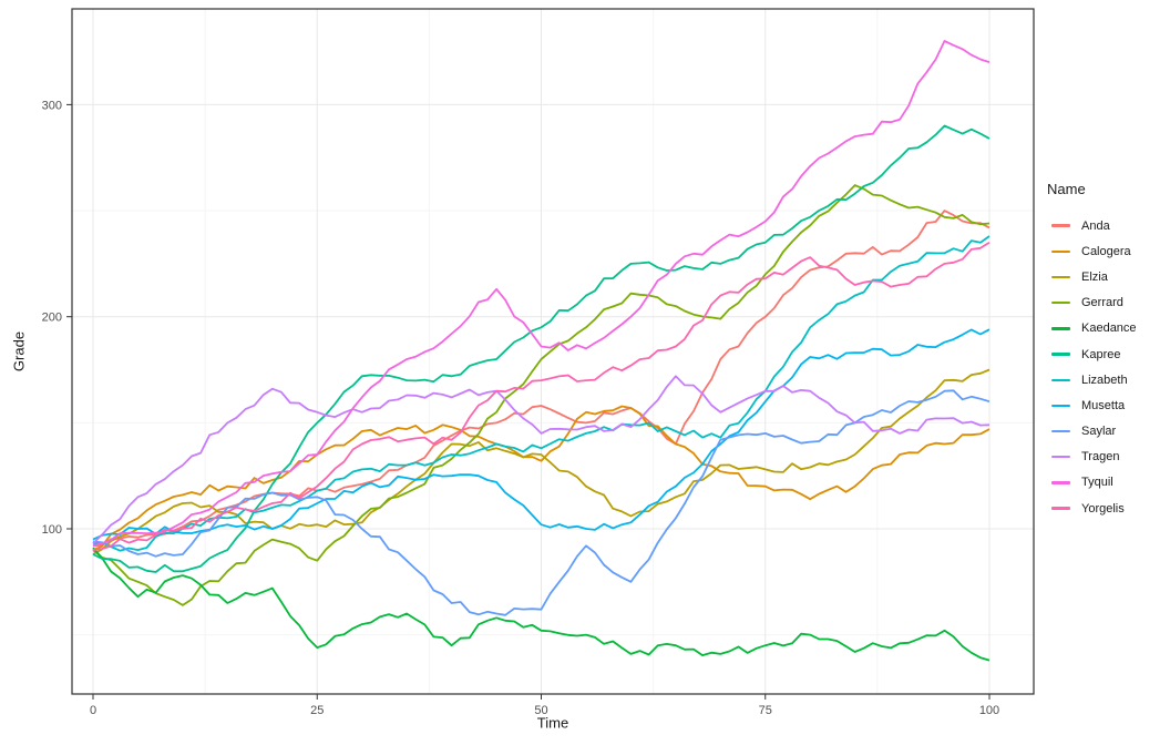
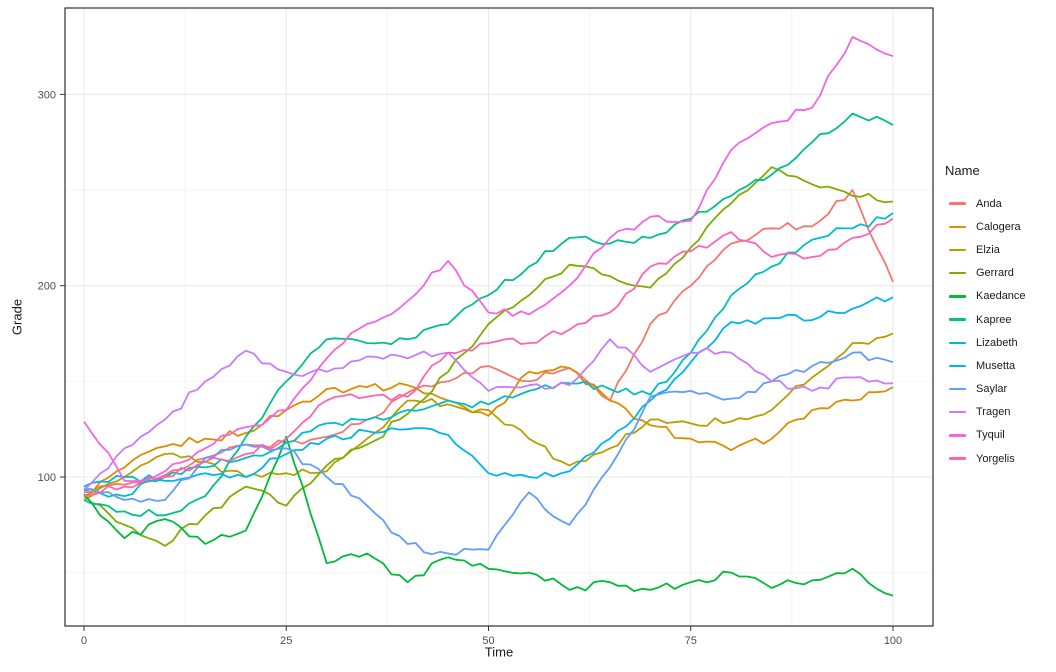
Tyquil/0: 92 -> 129
Kaedance/25: 44 -> 121
Tyquil/75: 245 -> 234
Anda/100: 242 -> 202
